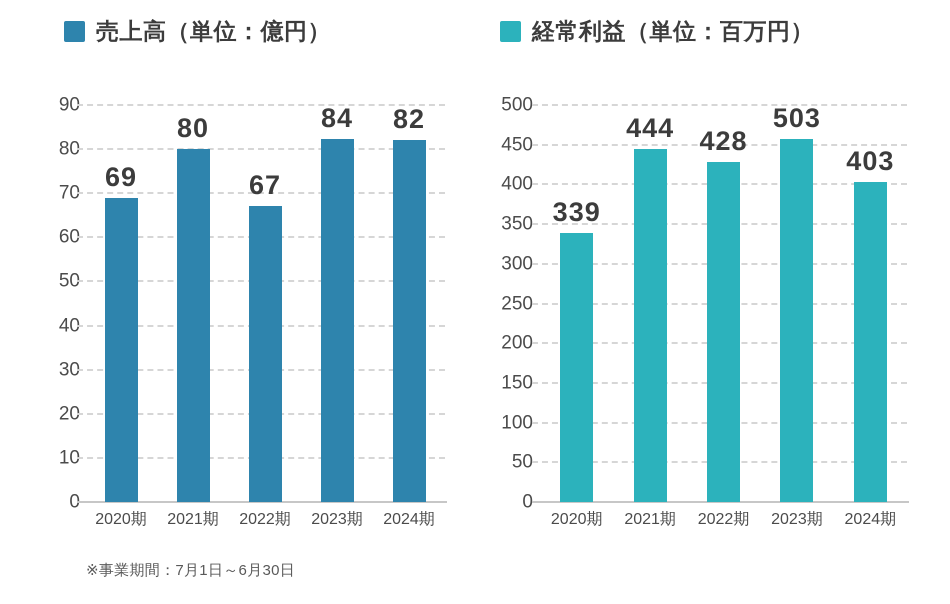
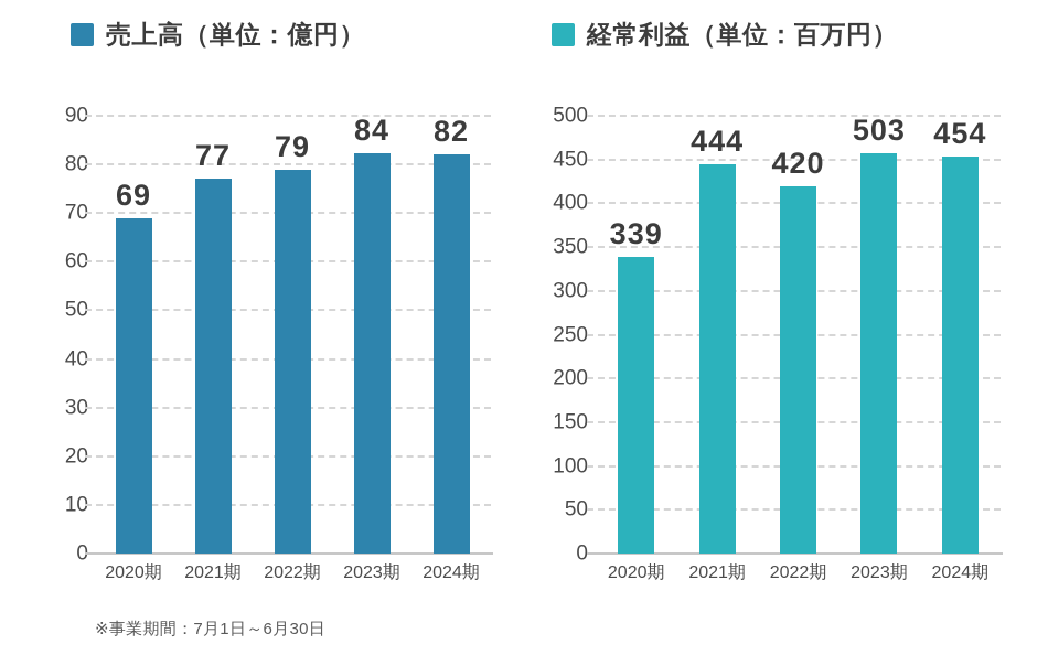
売上高（単位：億円）/2021期: 80 -> 77
売上高（単位：億円）/2022期: 67 -> 79
経常利益（単位：百万円）/2022期: 428 -> 420
経常利益（単位：百万円）/2024期: 403 -> 454
